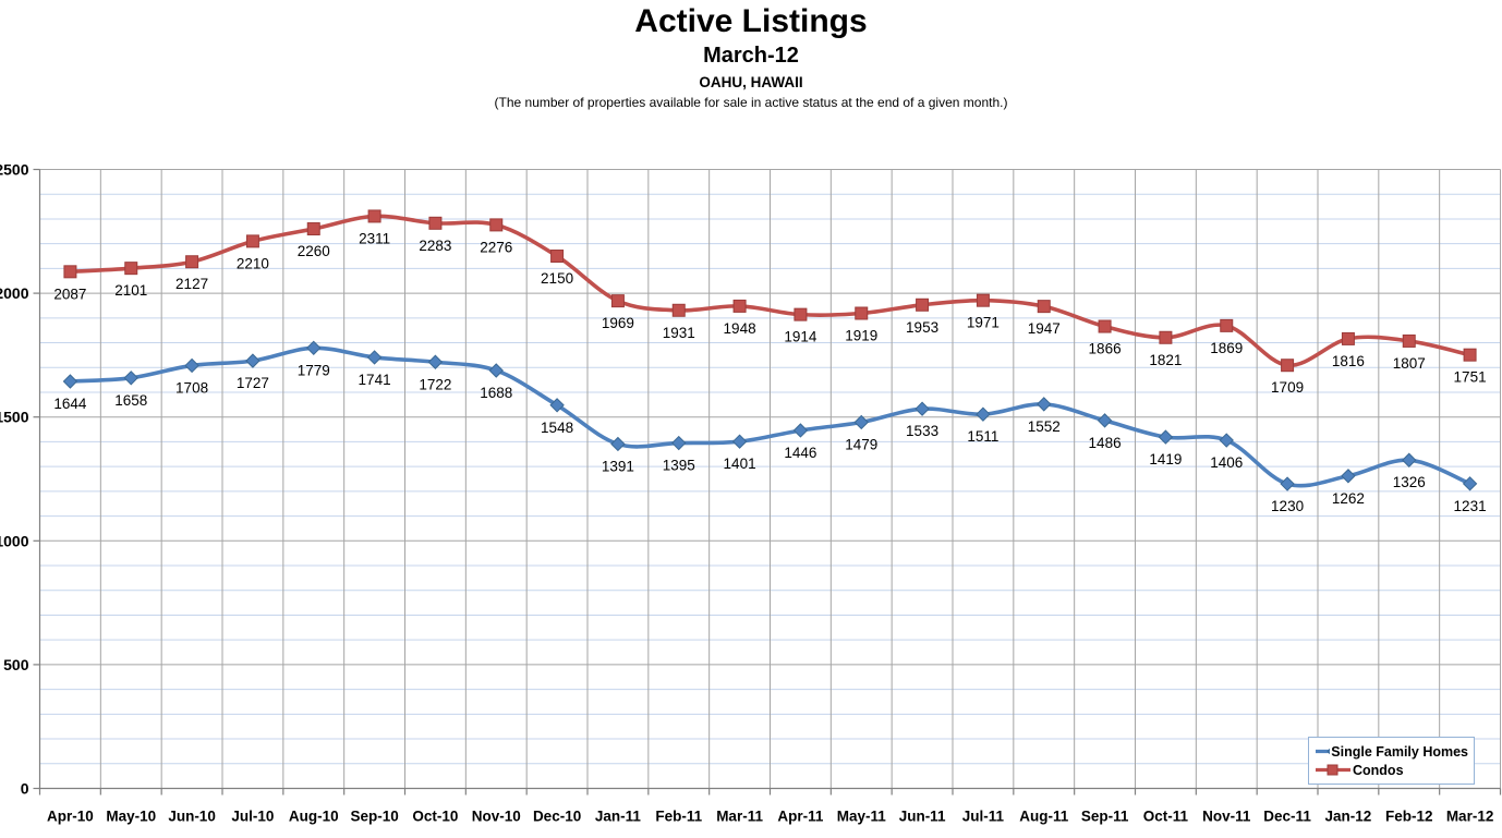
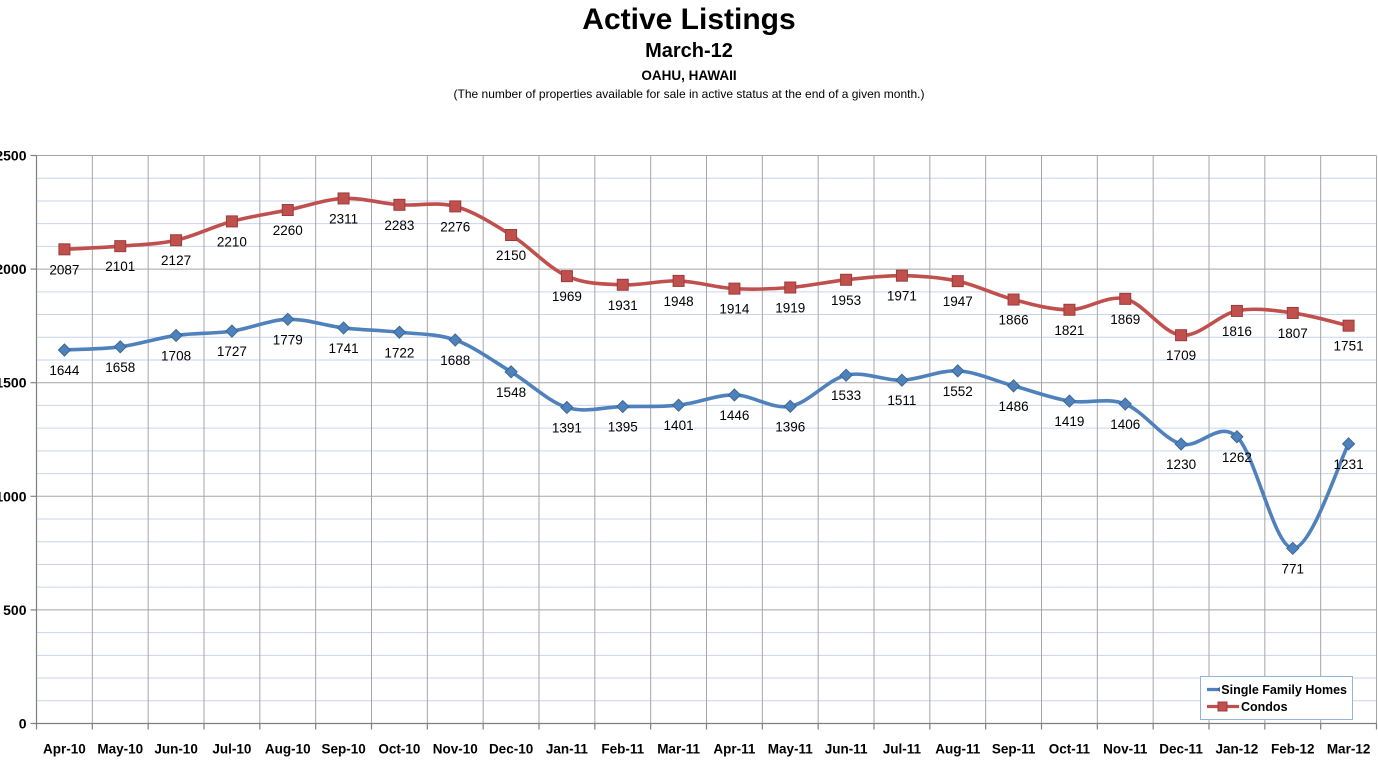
Single Family Homes/May-11: 1479 -> 1396
Single Family Homes/Feb-12: 1326 -> 771
